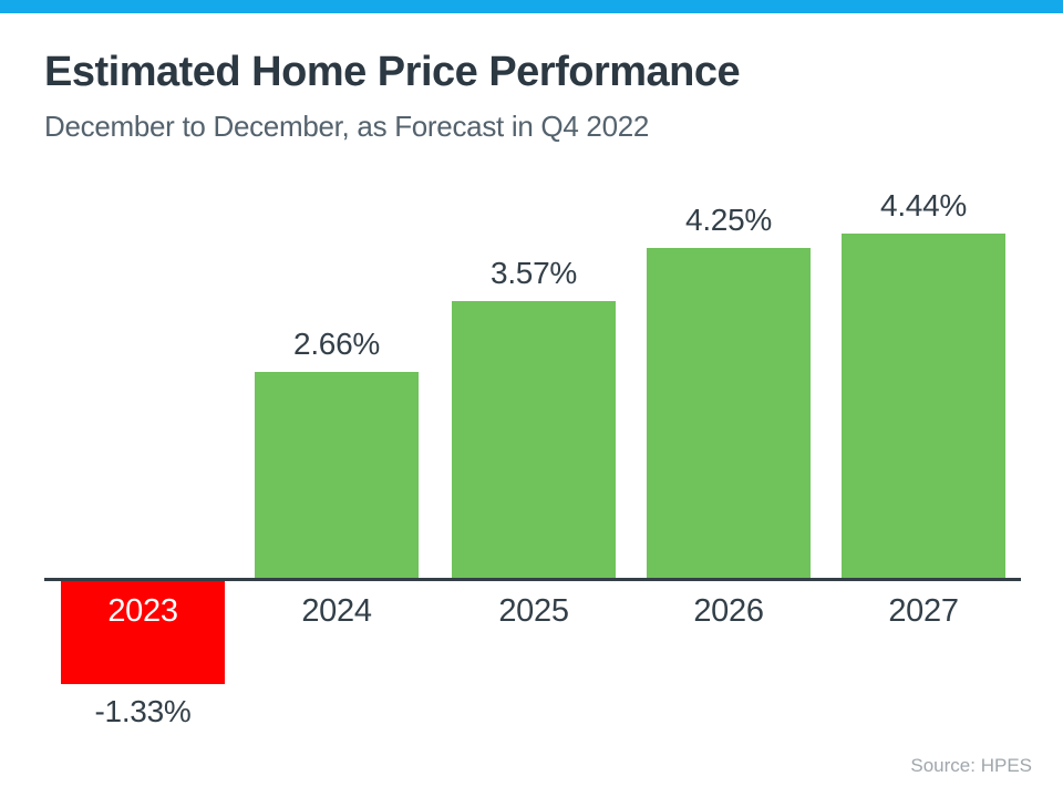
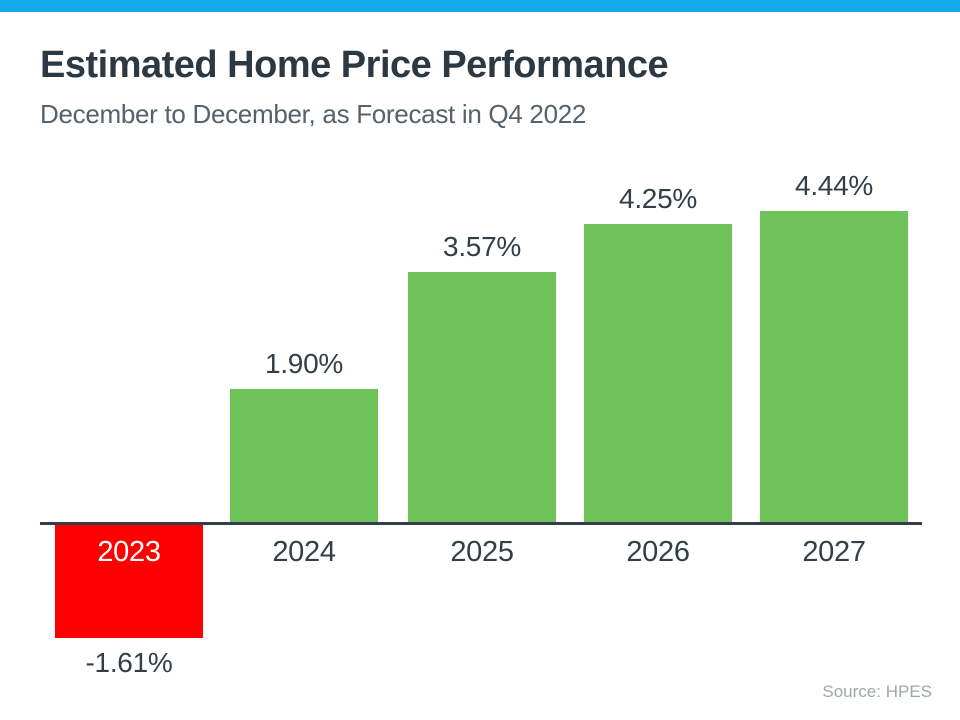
2023: -1.33% -> -1.61%
2024: 2.66% -> 1.90%
